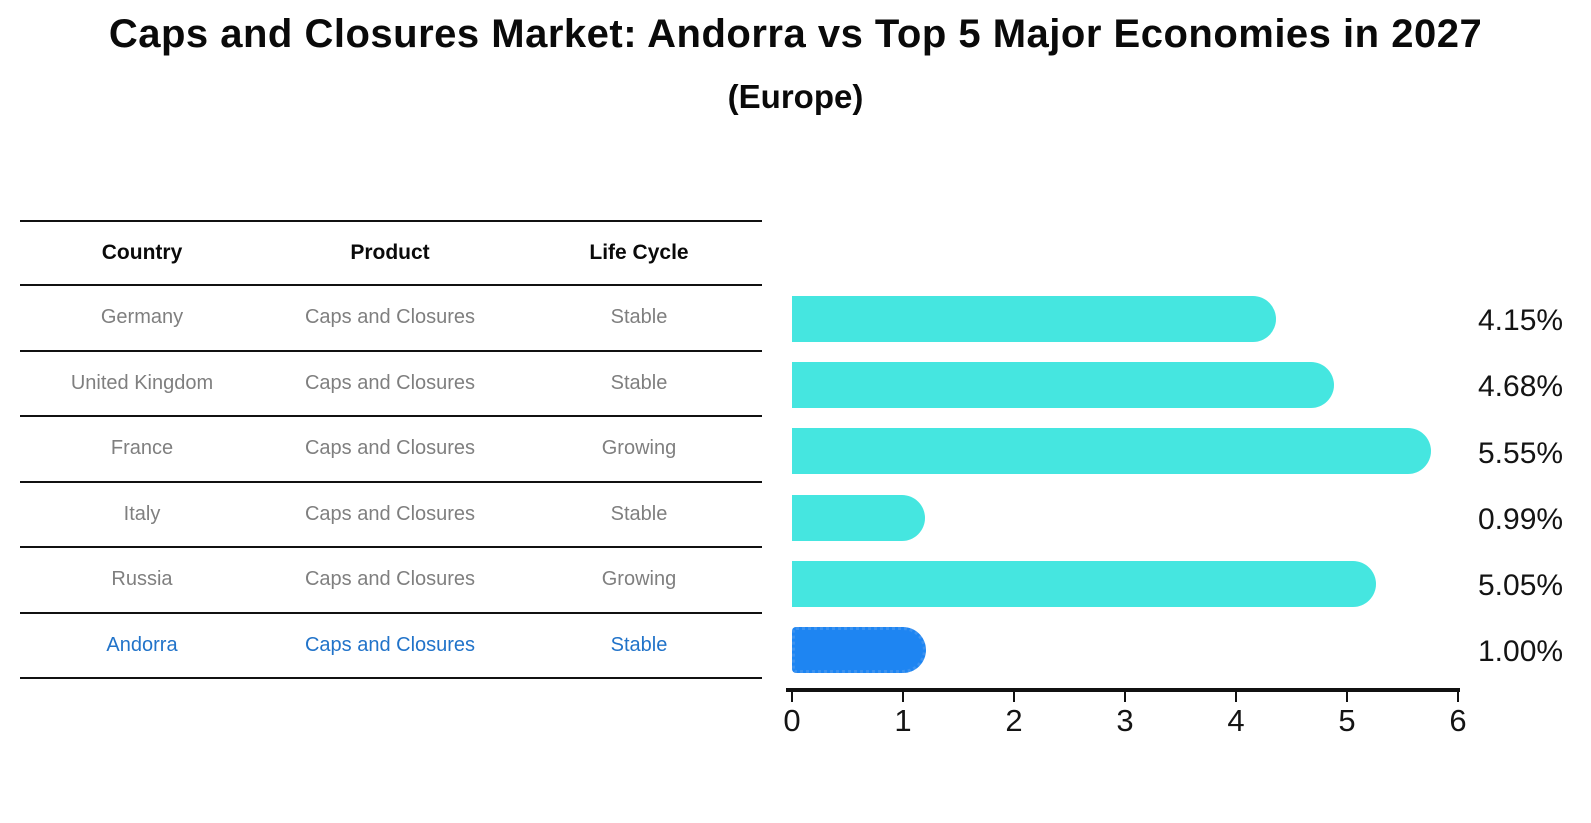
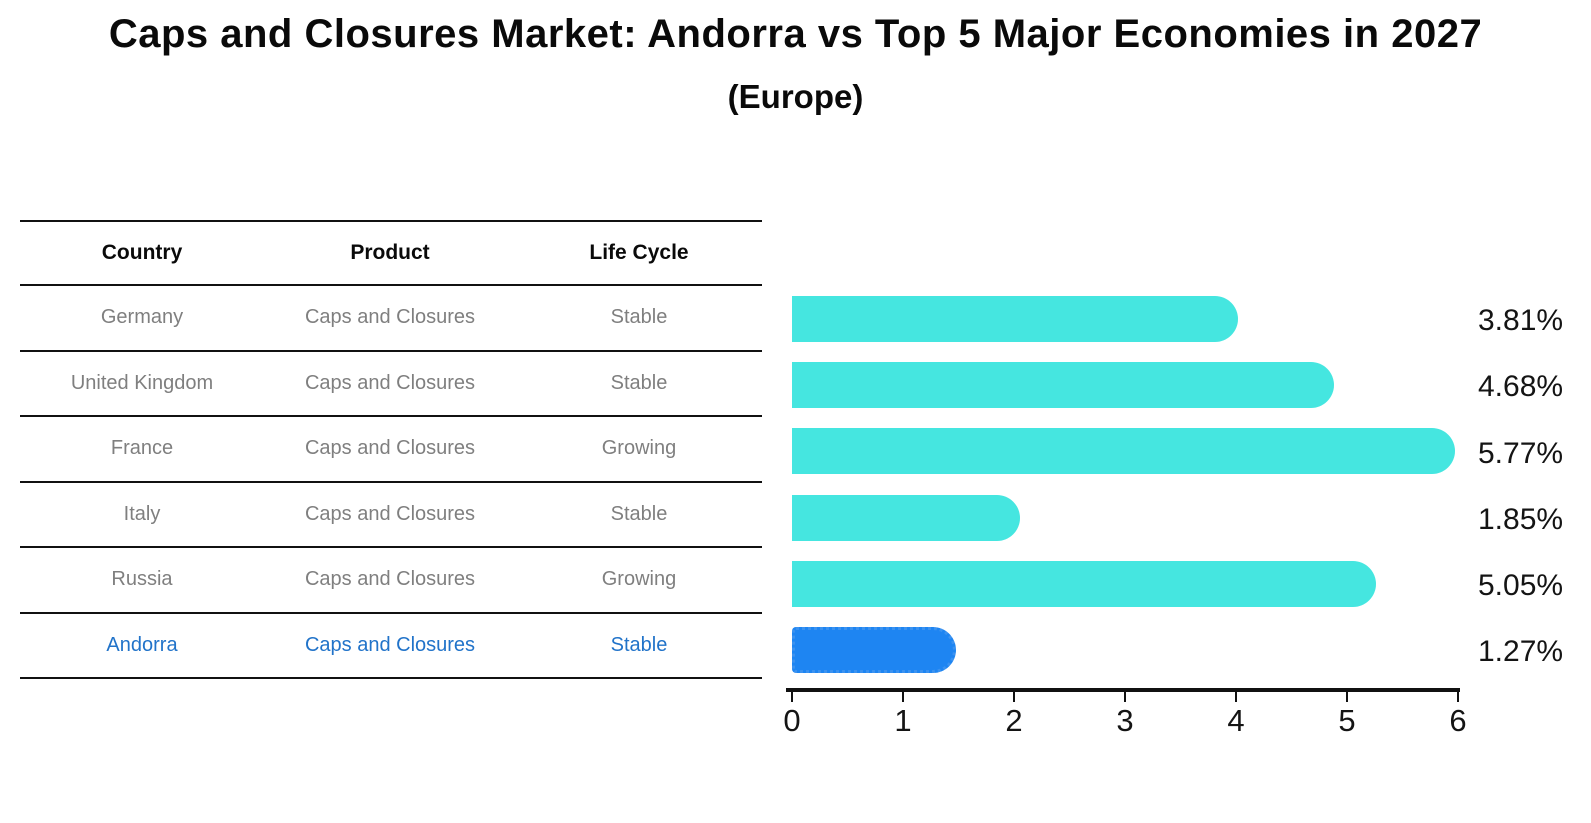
Germany: 4.15% -> 3.81%
France: 5.55% -> 5.77%
Italy: 0.99% -> 1.85%
Andorra: 1.00% -> 1.27%
